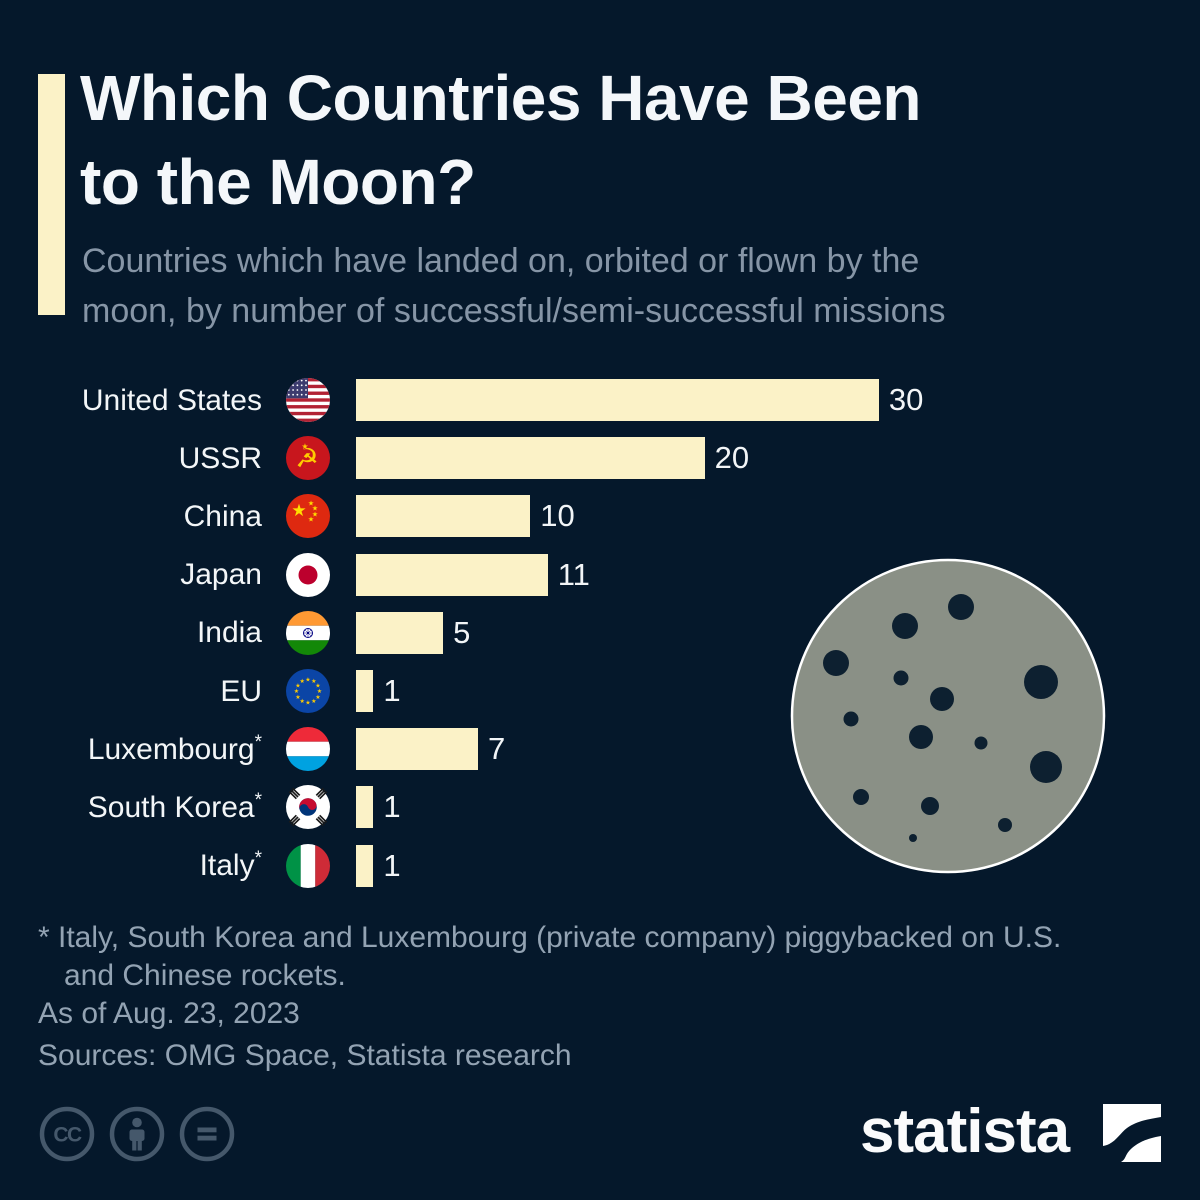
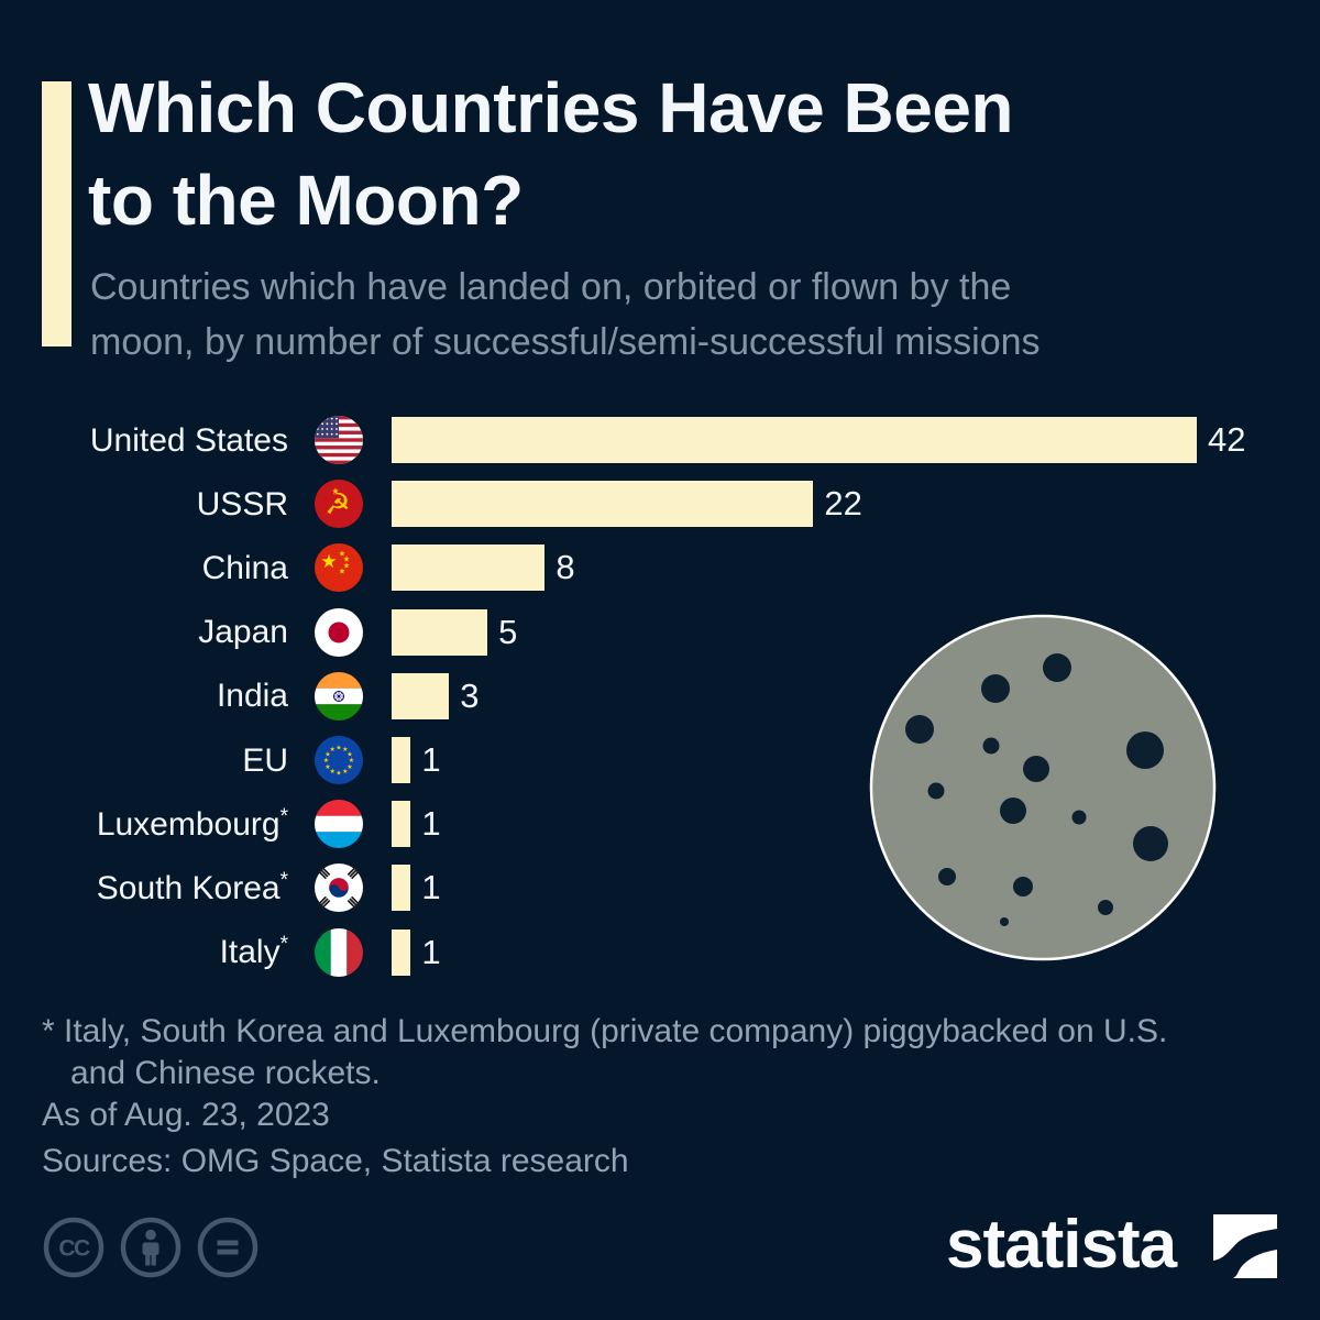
United States: 30 -> 42
USSR: 20 -> 22
China: 10 -> 8
Japan: 11 -> 5
India: 5 -> 3
Luxembourg*: 7 -> 1
